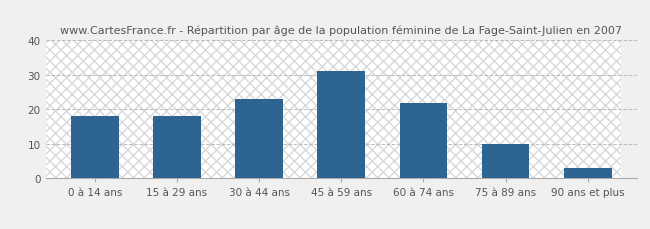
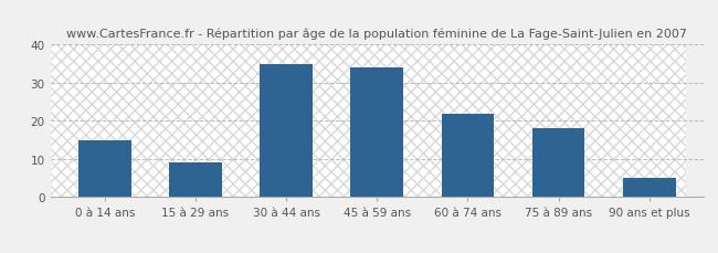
0 à 14 ans: 18 -> 15
15 à 29 ans: 18 -> 9
30 à 44 ans: 23 -> 35
45 à 59 ans: 31 -> 34
75 à 89 ans: 10 -> 18
90 ans et plus: 3 -> 5
